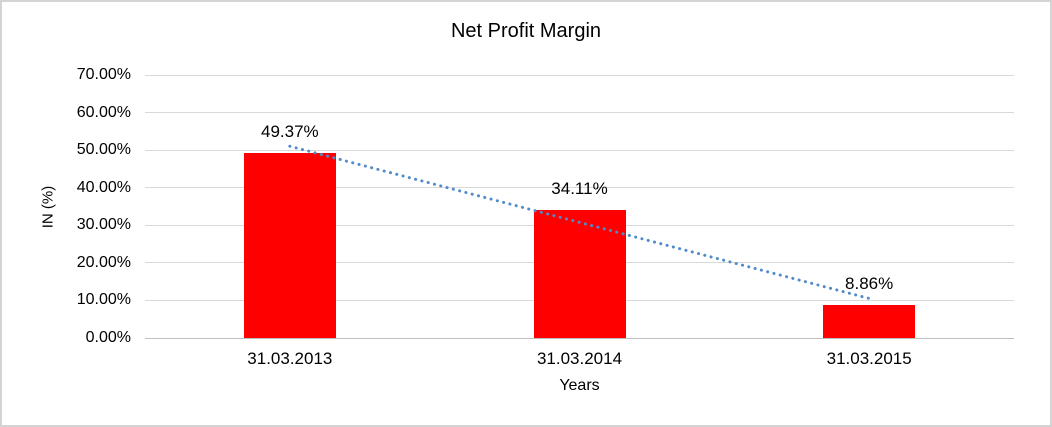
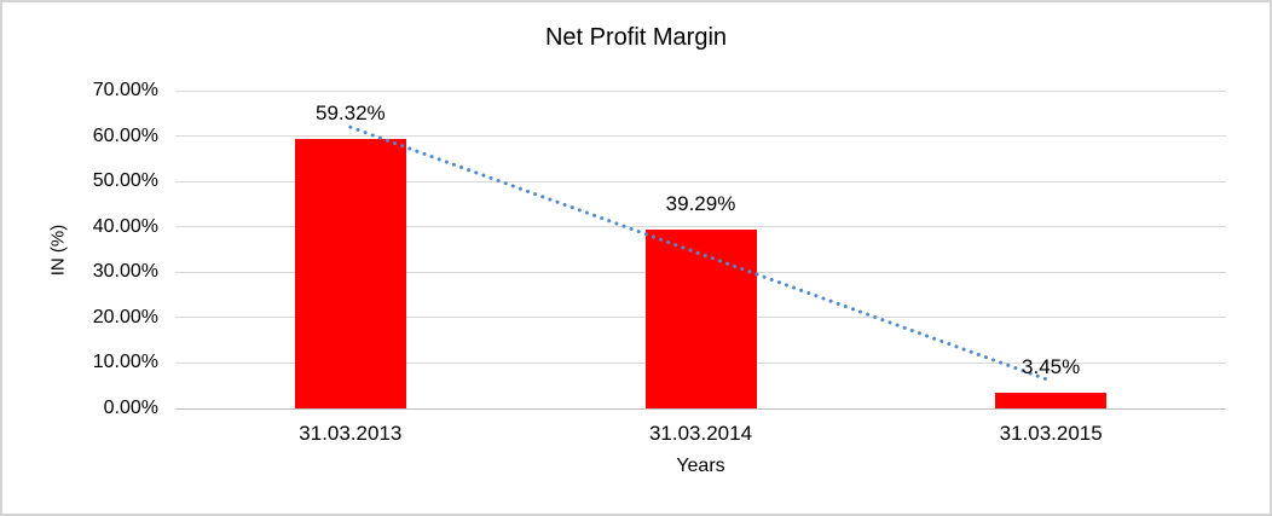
31.03.2013: 49.37% -> 59.32%
31.03.2014: 34.11% -> 39.29%
31.03.2015: 8.86% -> 3.45%
